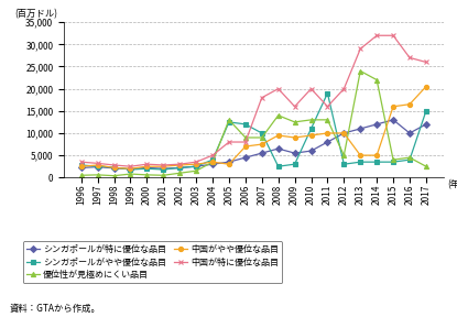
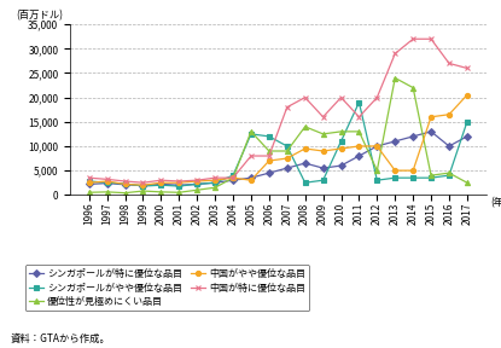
中国が特に優位な品目/2004: 5,000 -> 3,500
